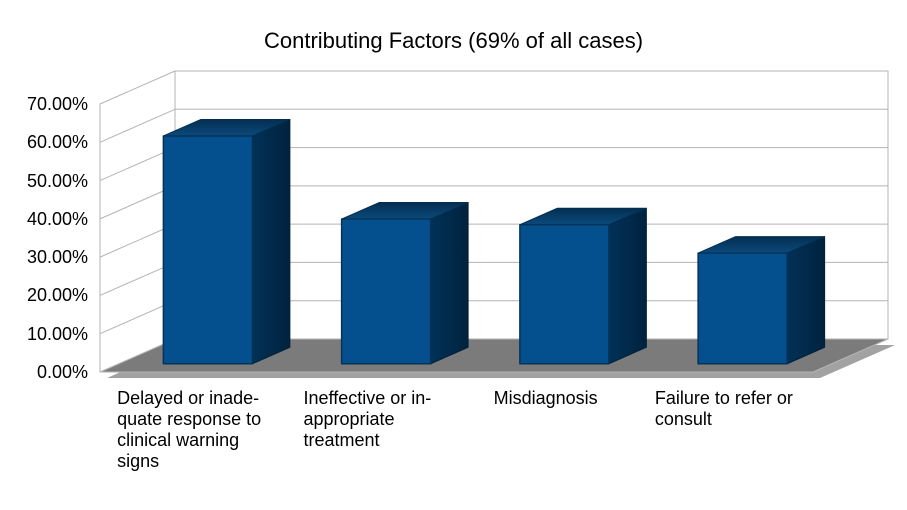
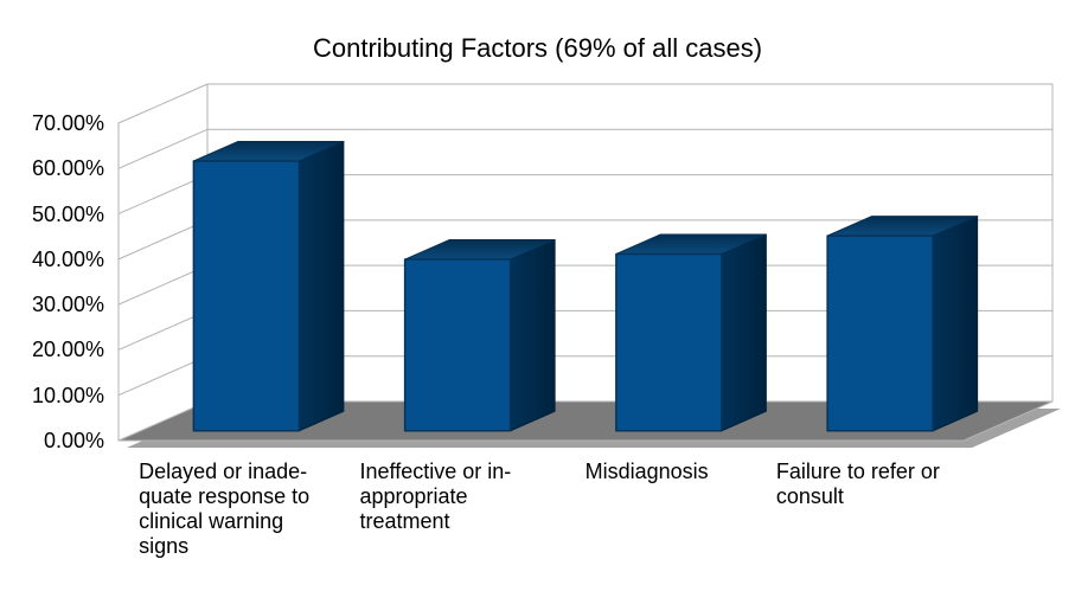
Misdiagnosis: 36% -> 39%
Failure to refer or consult: 29% -> 43%
